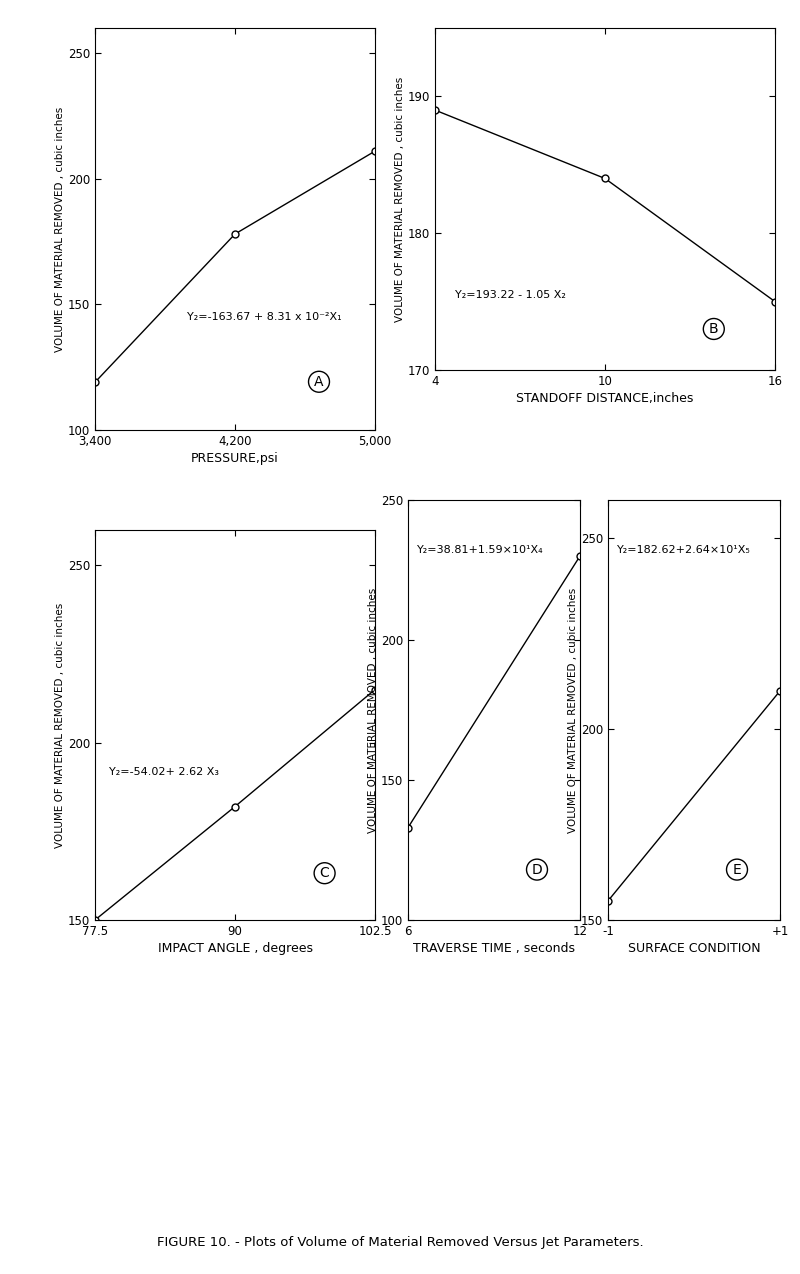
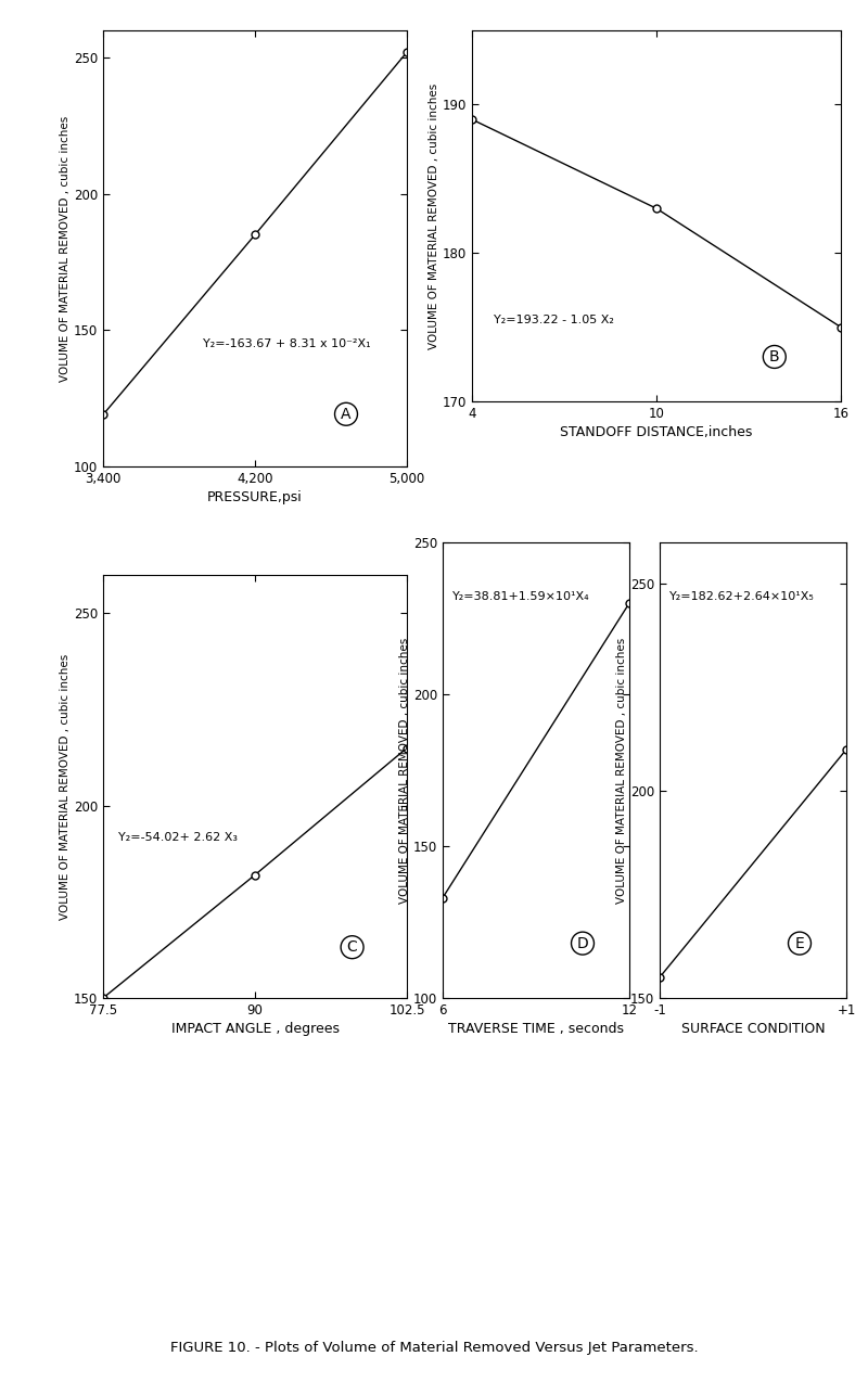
4,200: 178 -> 185
5,000: 211 -> 252
10: 184 -> 183
